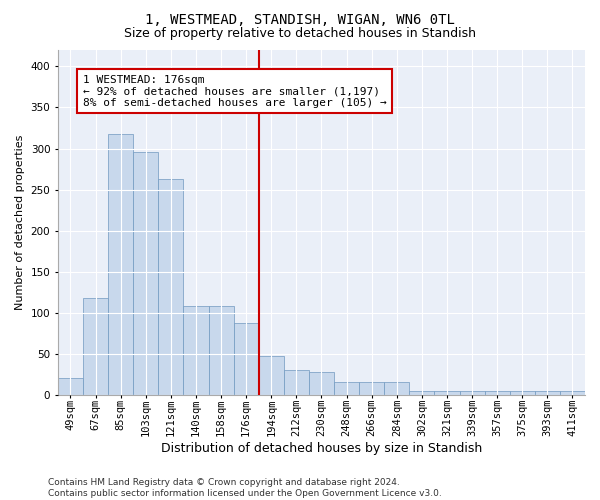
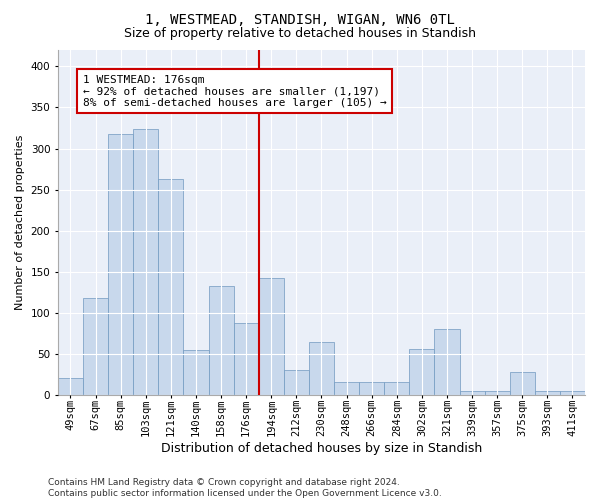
103sqm: 296 -> 324
140sqm: 108 -> 54
158sqm: 108 -> 132
194sqm: 47 -> 142
230sqm: 28 -> 64
302sqm: 5 -> 56
321sqm: 5 -> 80
375sqm: 5 -> 28
